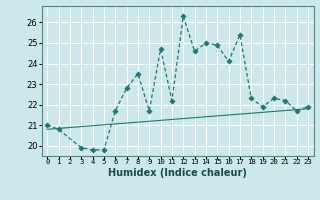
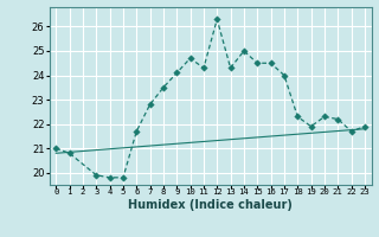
9: 21.7 -> 24.1
11: 22.2 -> 24.3
13: 24.6 -> 24.3
15: 24.9 -> 24.5
16: 24.1 -> 24.5
17: 25.4 -> 24.0
